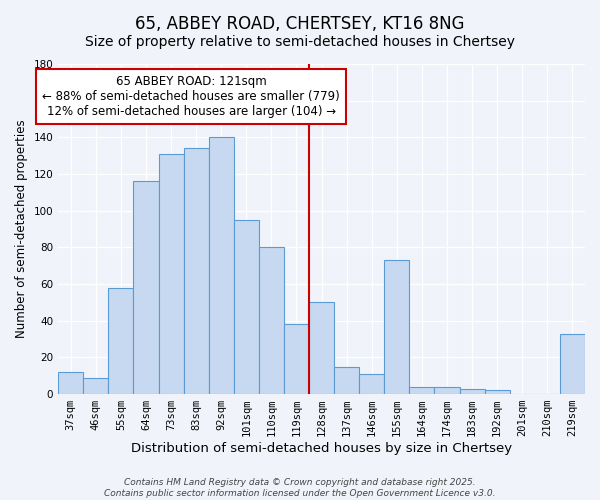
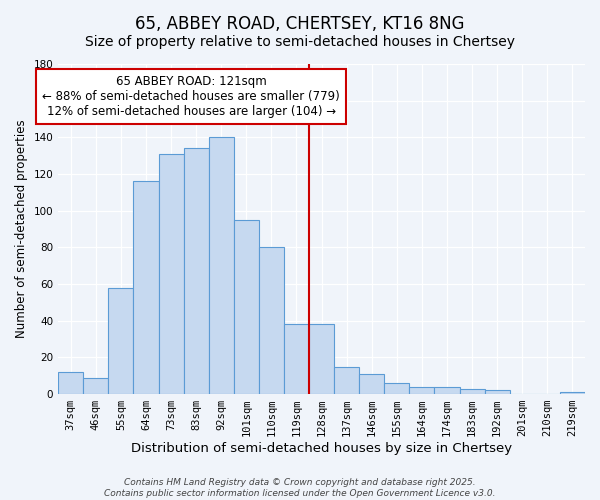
128sqm: 50 -> 38
155sqm: 73 -> 6
219sqm: 33 -> 1
